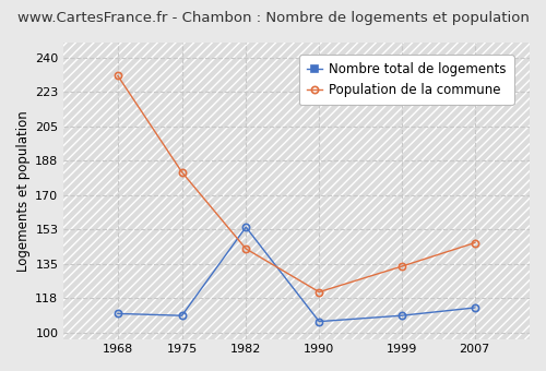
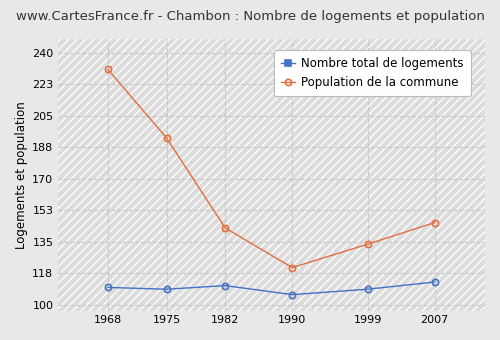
Population de la commune/1975: 182 -> 193
Nombre total de logements/1982: 154 -> 111
